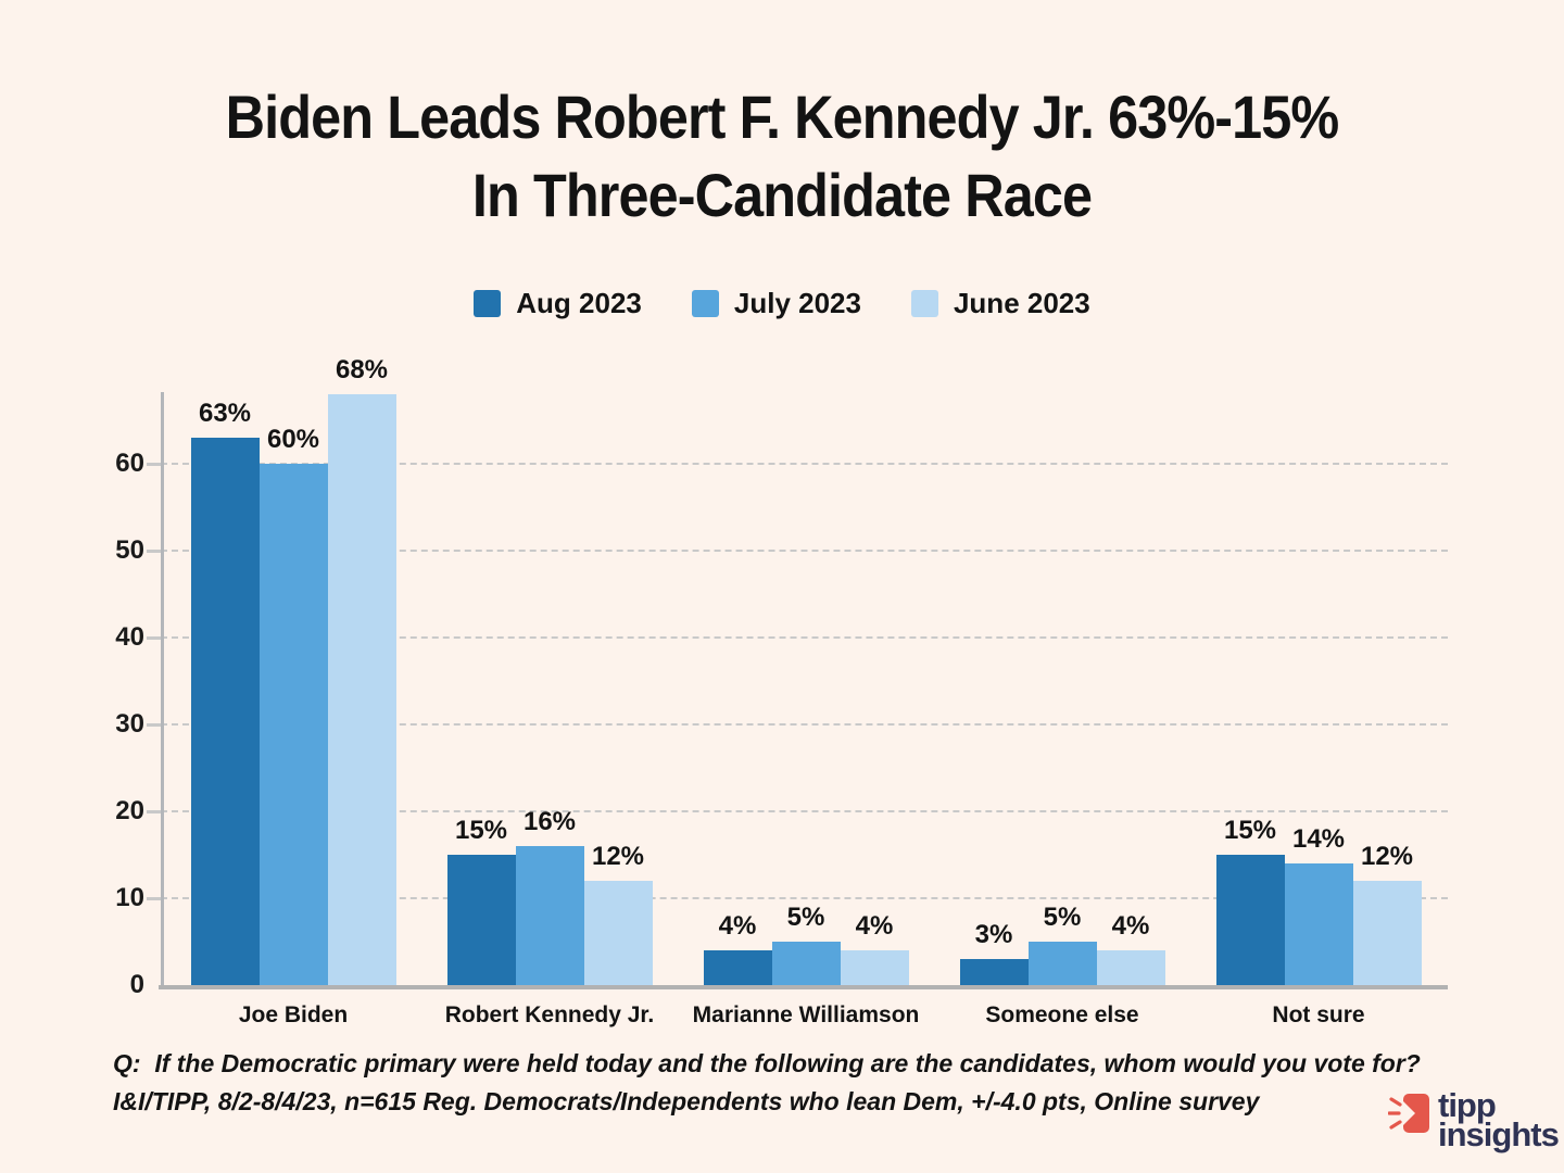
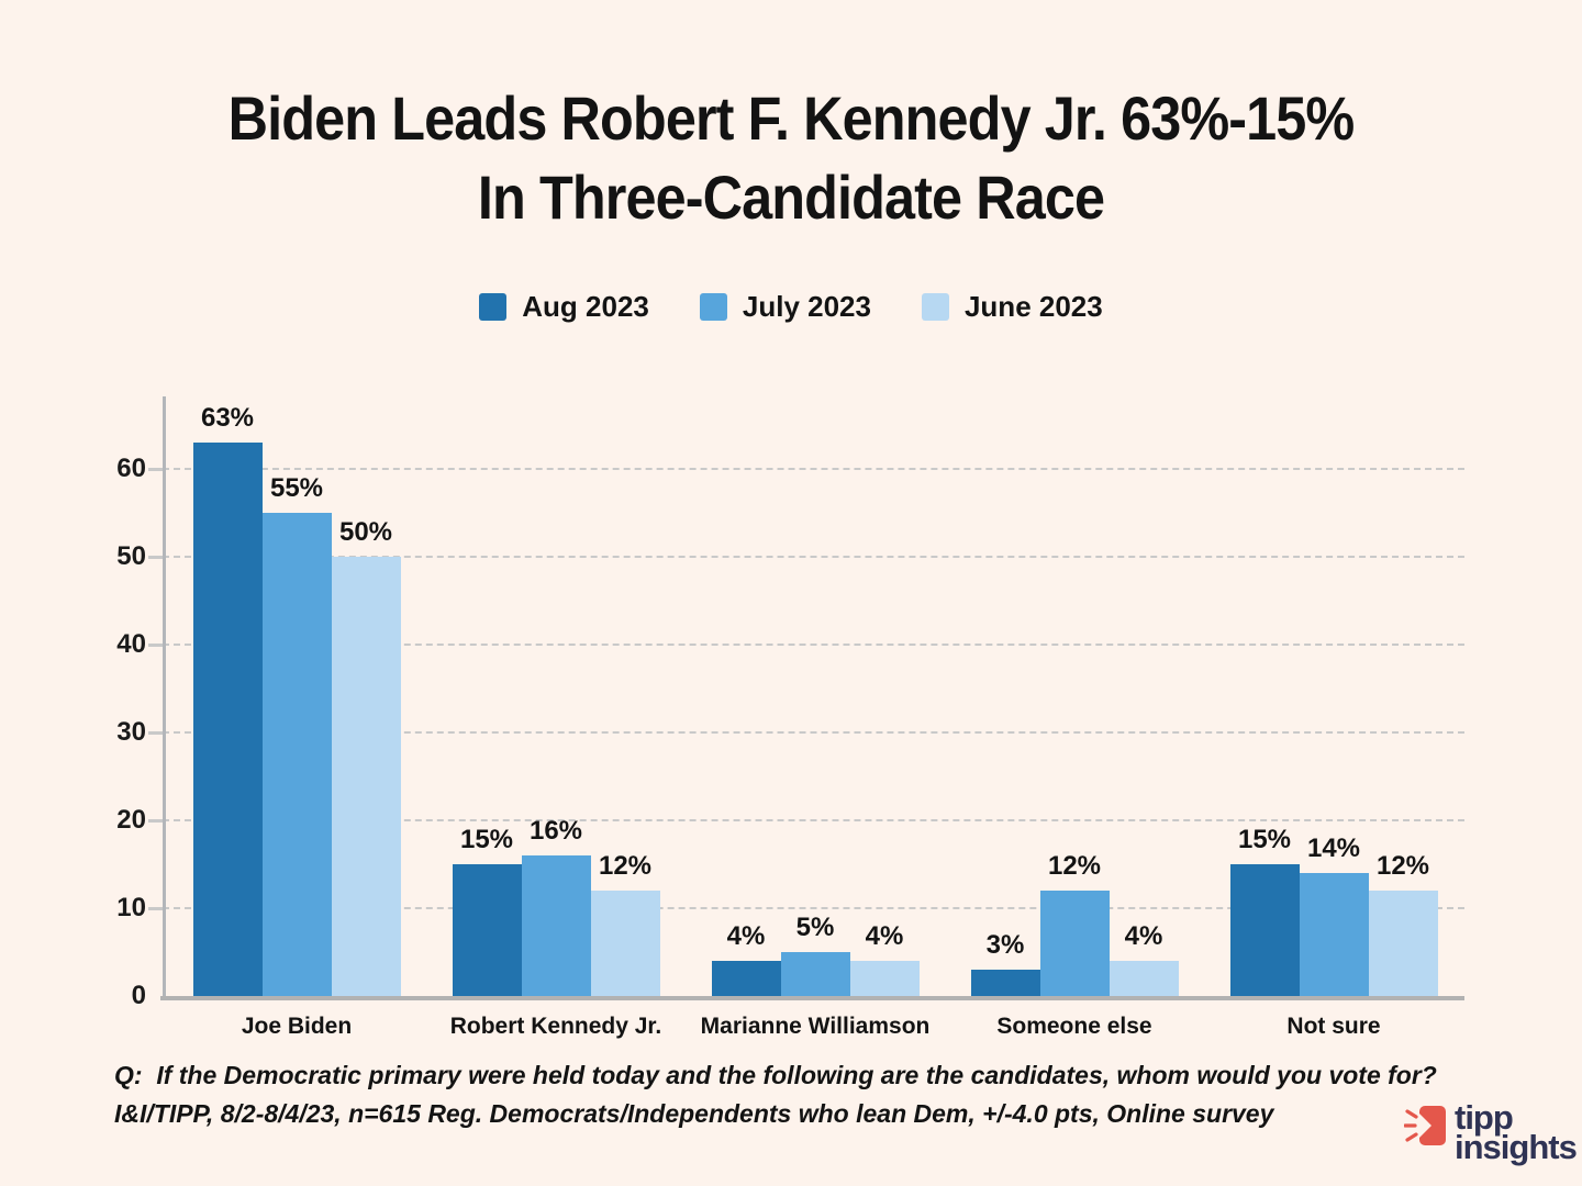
July 2023/Joe Biden: 60% -> 55%
June 2023/Joe Biden: 68% -> 50%
July 2023/Someone else: 5% -> 12%
